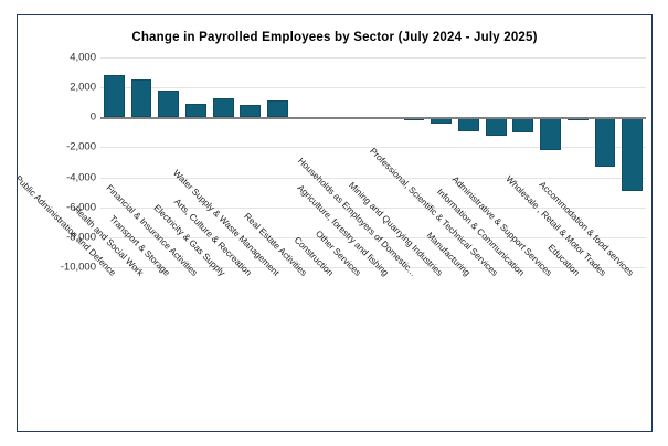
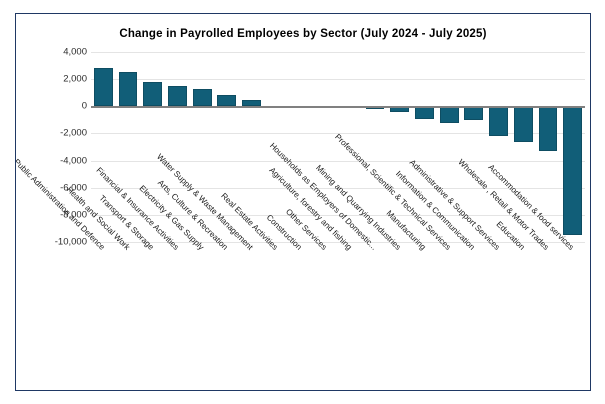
Financial & Insurance Activities: 900 -> 1500
Water Supply & Waste Management: 1100 -> 500
Education: -200 -> -2700
Accommodation & food services: -4900 -> -9500
